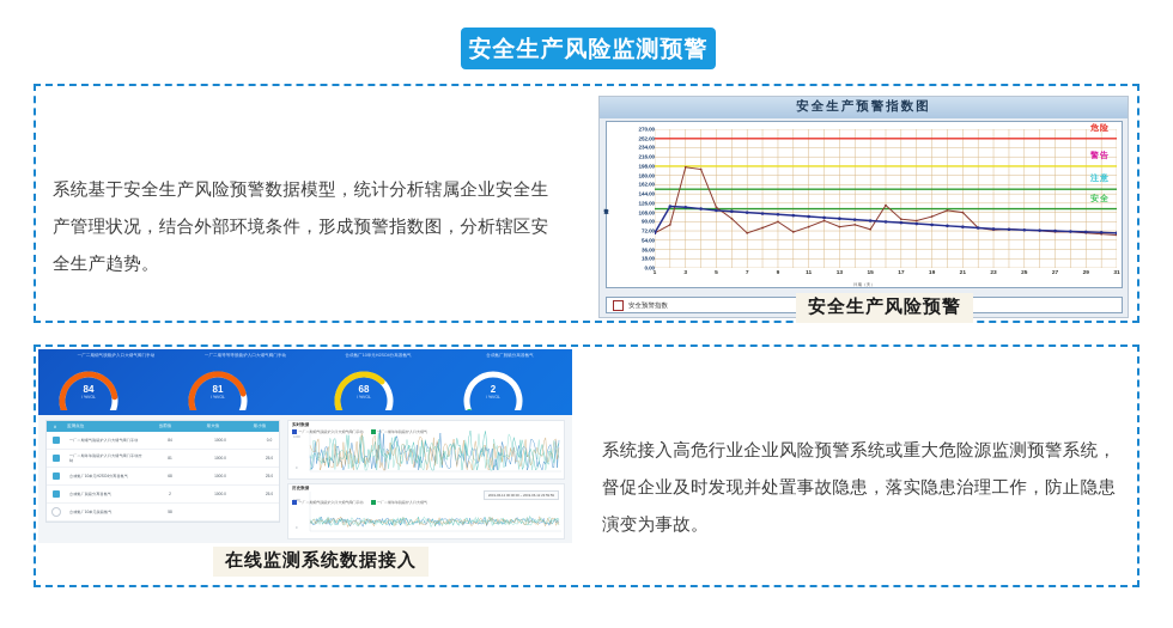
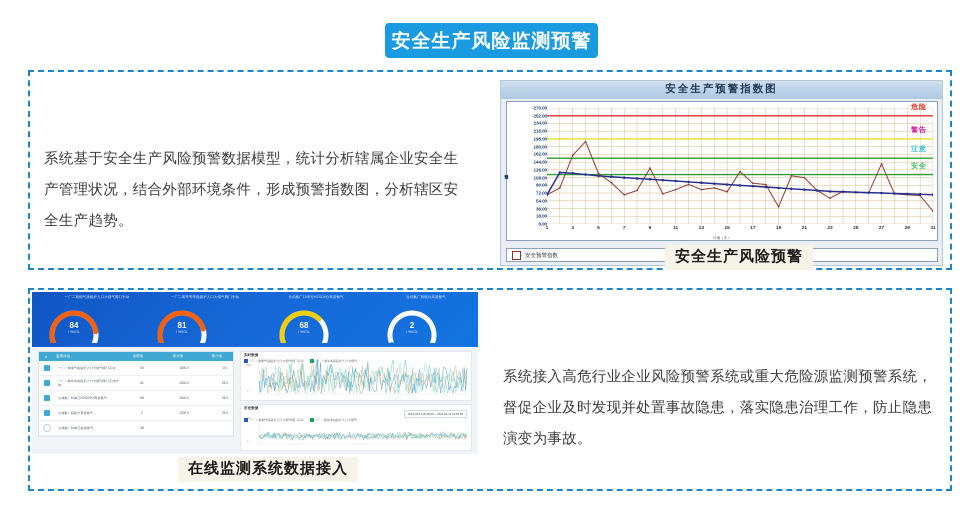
安全预警指数/3: 200 -> 160
安全预警指数/9: 90 -> 130
安全预警指数/19: 100 -> 40
安全预警指数/23: 70 -> 60
安全预警指数/27: 70 -> 140
安全预警指数/31: 60 -> 30
